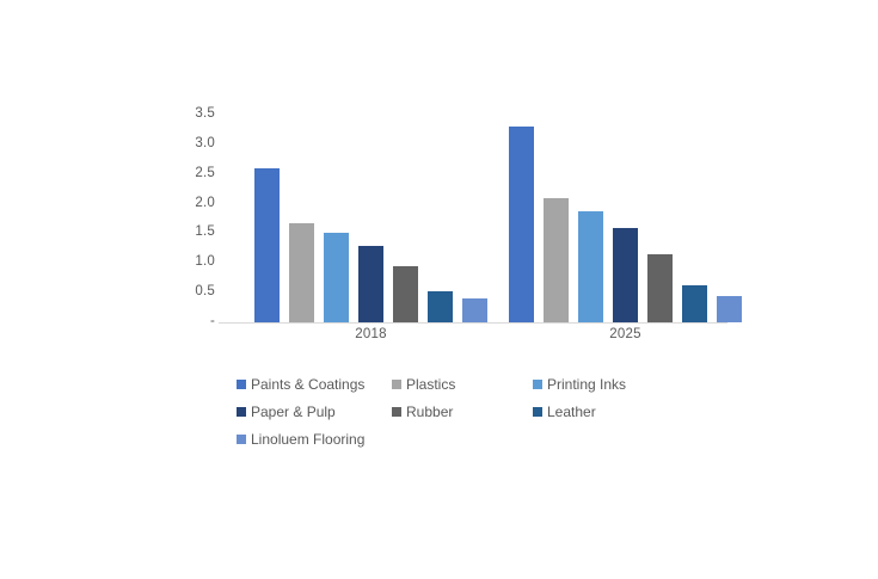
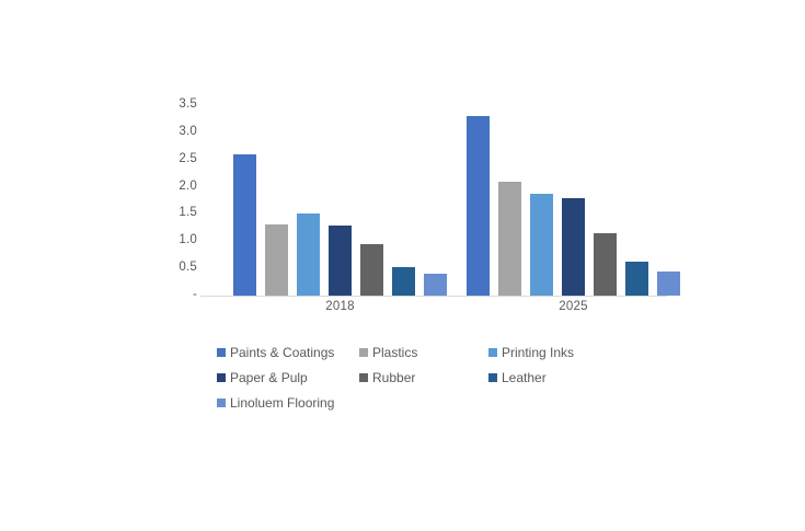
Plastics/2018: 1.7 -> 1.3
Paper & Pulp/2025: 1.6 -> 1.8
